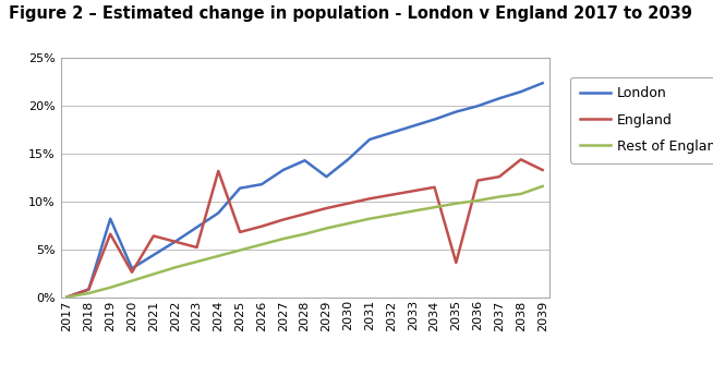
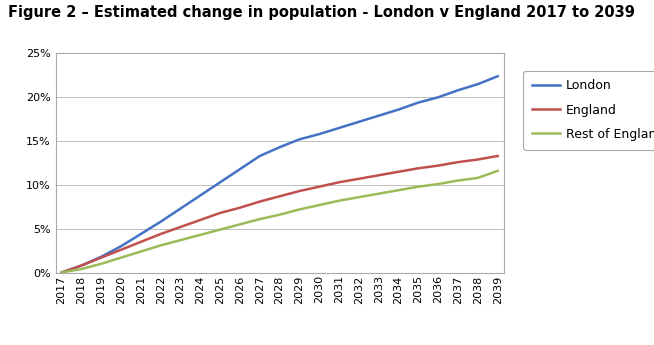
London/2019: 8.2% -> 1.8%
England/2019: 6.6% -> 1.7%
England/2021: 6.4% -> 3.5%
England/2022: 5.8% -> 4.4%
England/2024: 13.2% -> 6.0%
London/2025: 11.4% -> 10.3%
London/2029: 12.6% -> 15.2%
London/2030: 14.4% -> 15.8%
England/2035: 3.6% -> 11.9%
England/2038: 14.4% -> 12.9%
